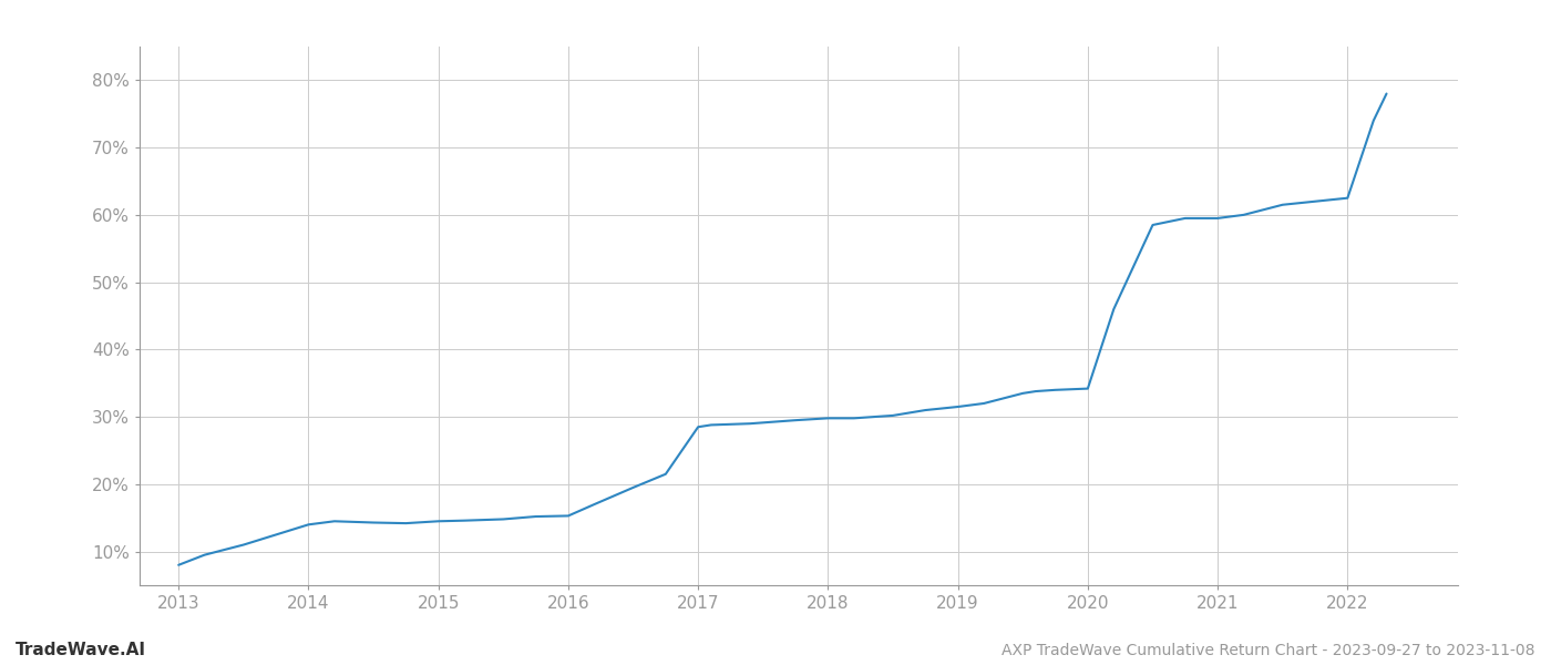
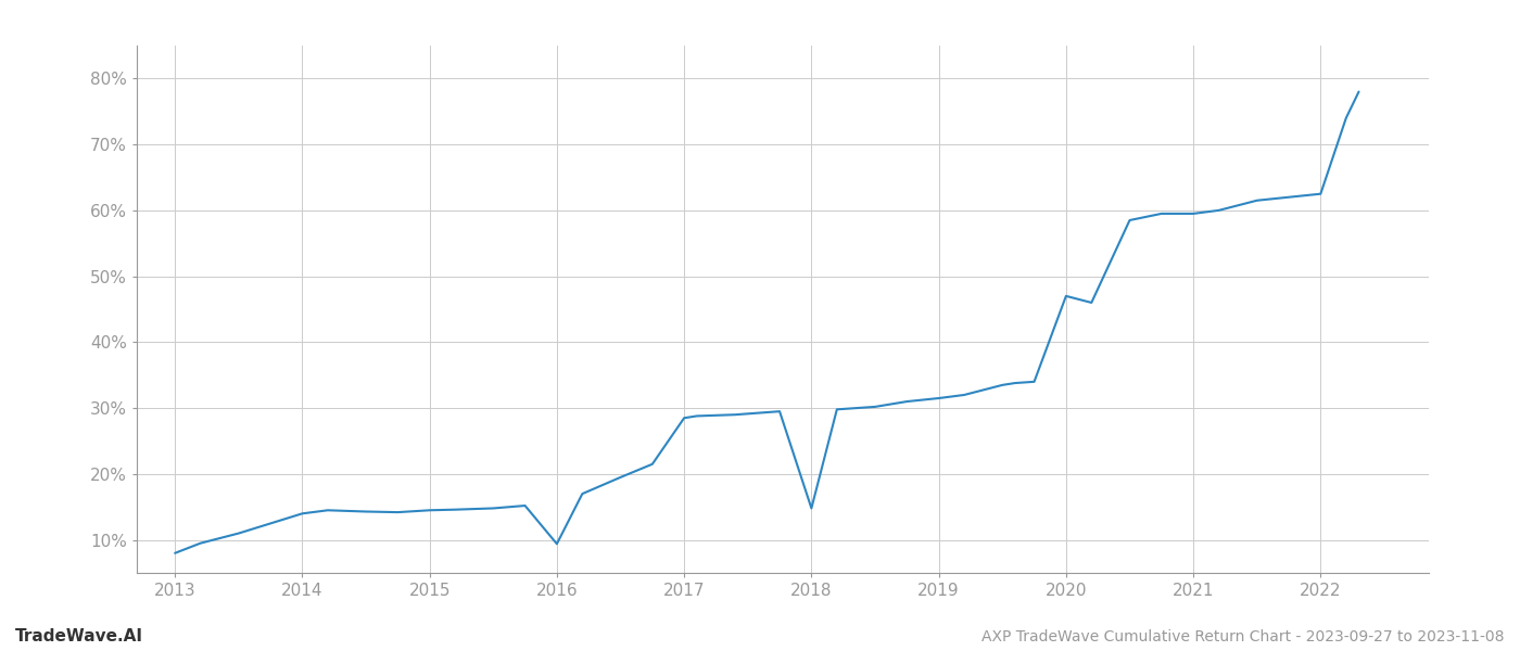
2016: 15.3% -> 9.4%
2018: 29.8% -> 14.8%
2020: 34.2% -> 47.0%
